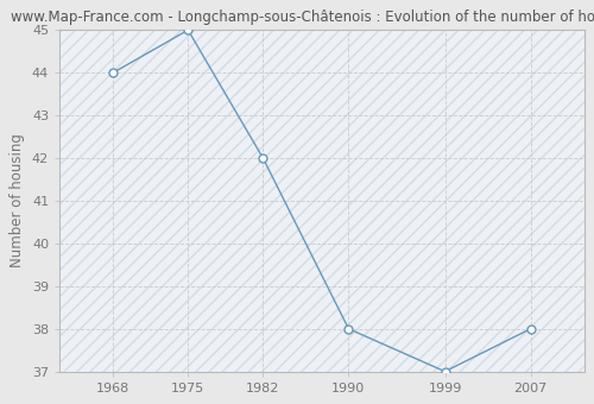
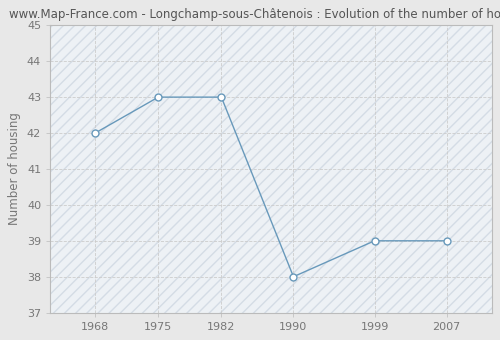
1968: 44 -> 42
1975: 45 -> 43
1982: 42 -> 43
1999: 37 -> 39
2007: 38 -> 39
